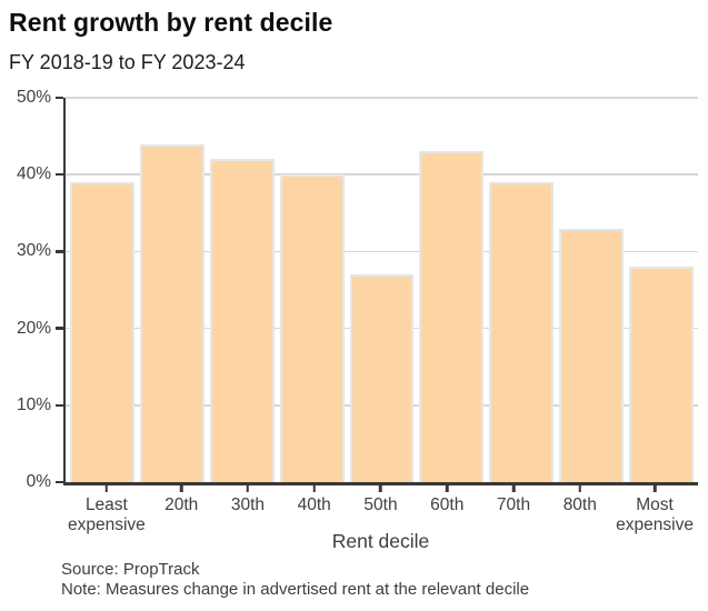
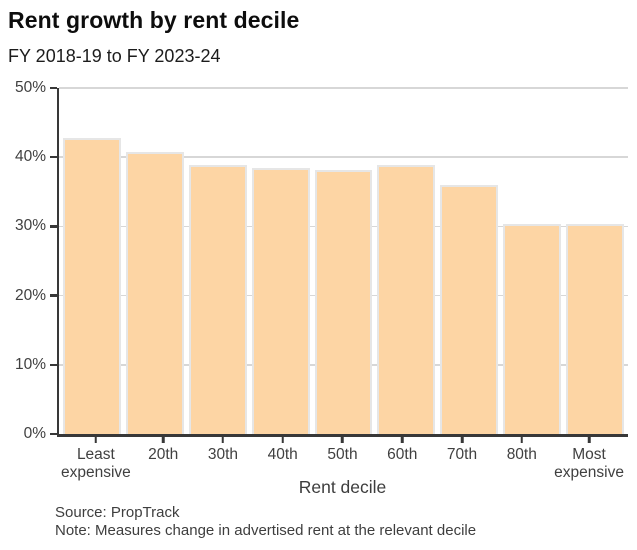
Least expensive: 39% -> 43%
20th: 44% -> 41%
30th: 42% -> 39%
40th: 40% -> 38%
50th: 27% -> 38%
60th: 43% -> 39%
70th: 39% -> 36%
80th: 33% -> 30%
Most expensive: 28% -> 30%
